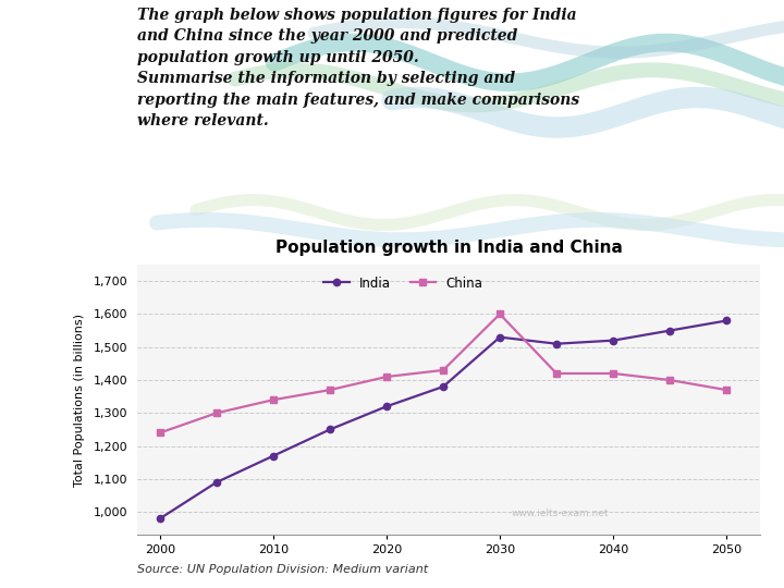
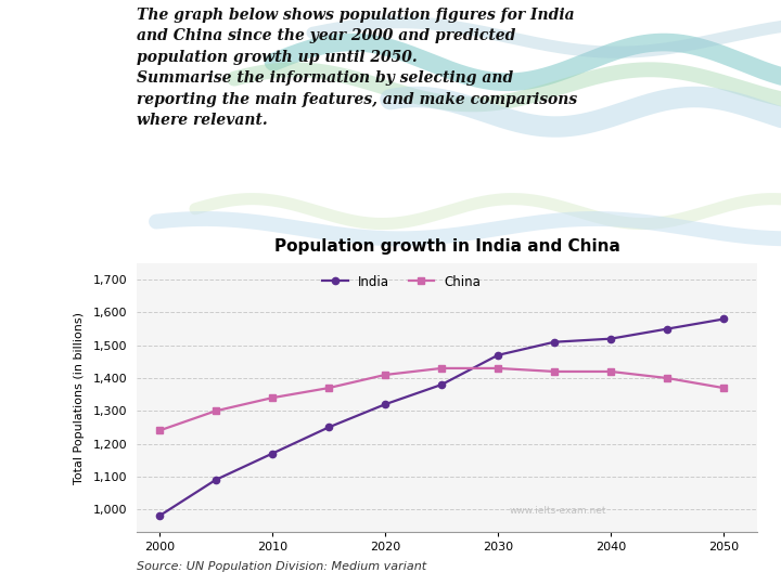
Population growth in India and China/India/2030: 1,53 -> 1,47
Population growth in India and China/China/2030: 1,60 -> 1,43
